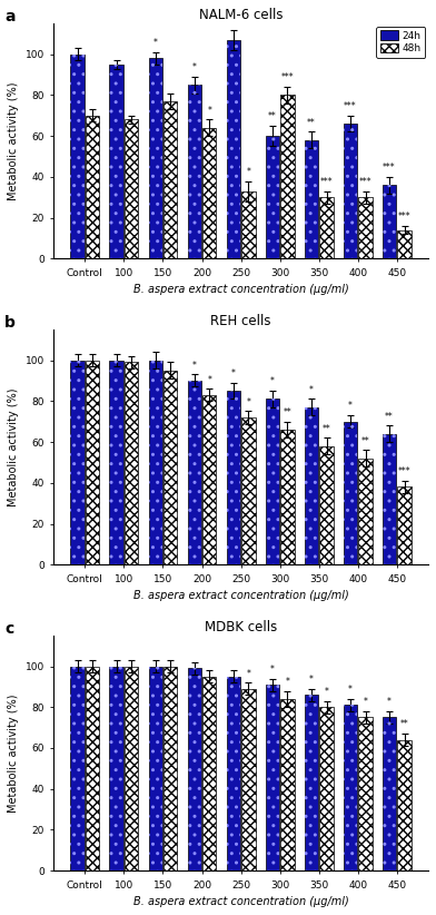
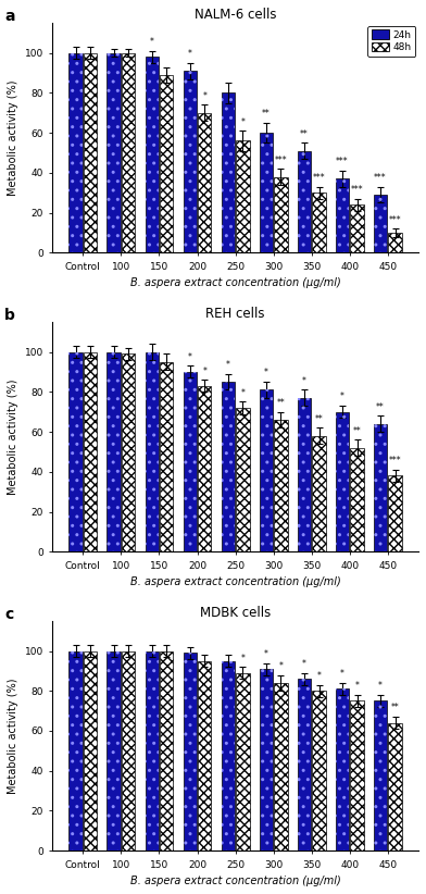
NALM-6 cells/48h/Control: 70 -> 100
NALM-6 cells/24h/100: 95 -> 100
NALM-6 cells/48h/100: 68 -> 100
NALM-6 cells/48h/150: 77 -> 89
NALM-6 cells/24h/200: 85 -> 91
NALM-6 cells/48h/200: 64 -> 70
NALM-6 cells/24h/250: 107 -> 80
NALM-6 cells/48h/250: 33 -> 56
NALM-6 cells/48h/300: 80 -> 38
NALM-6 cells/24h/350: 58 -> 51
NALM-6 cells/24h/400: 66 -> 37
NALM-6 cells/48h/400: 30 -> 24
NALM-6 cells/24h/450: 36 -> 29
NALM-6 cells/48h/450: 14 -> 10
